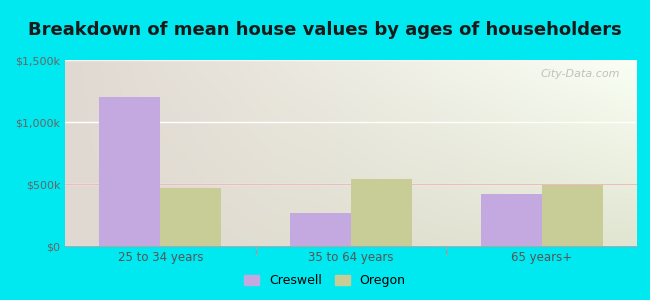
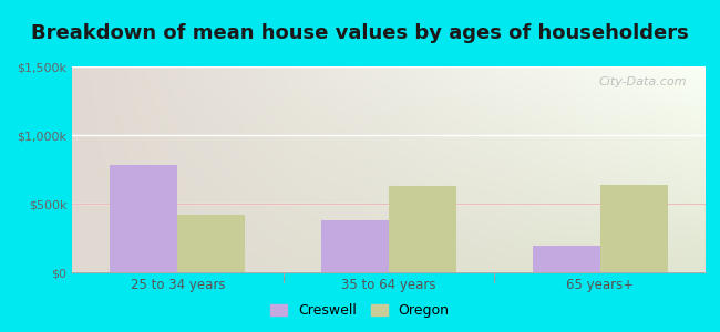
Creswell/25 to 34 years: $1,200k -> $780k
Oregon/25 to 34 years: $470k -> $420k
Creswell/35 to 64 years: $270k -> $380k
Oregon/35 to 64 years: $540k -> $630k
Creswell/65 years+: $420k -> $190k
Oregon/65 years+: $490k -> $640k
